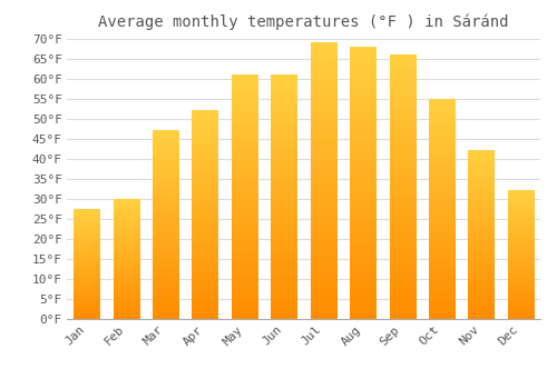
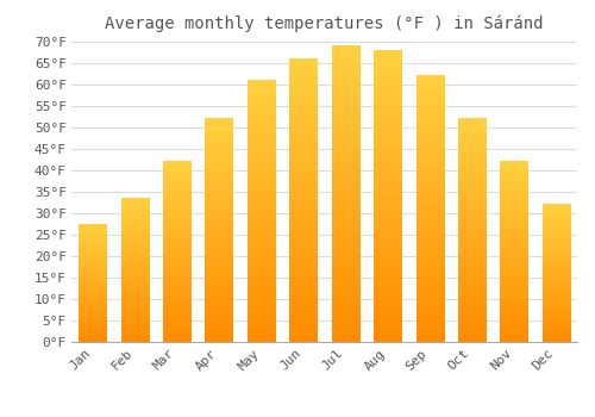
Feb: 30.0°F -> 33.5°F
Mar: 47.0°F -> 42.0°F
Jun: 61.0°F -> 66.0°F
Sep: 66.0°F -> 62.0°F
Oct: 55.0°F -> 52.0°F
